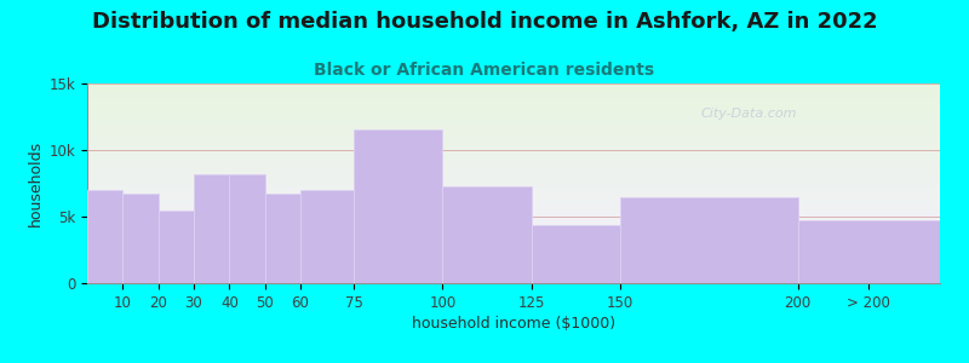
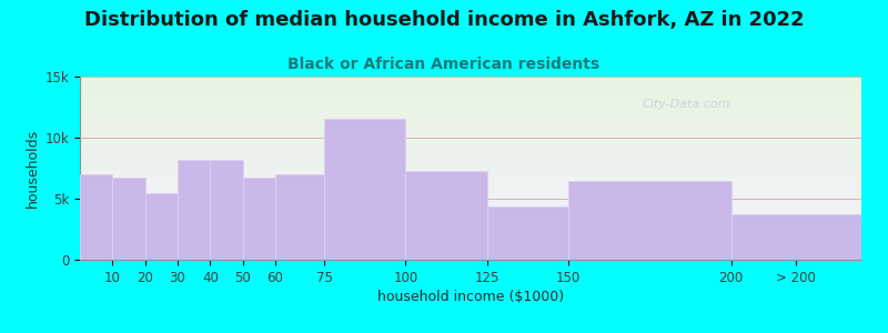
> 200: 4.7k -> 3.7k
